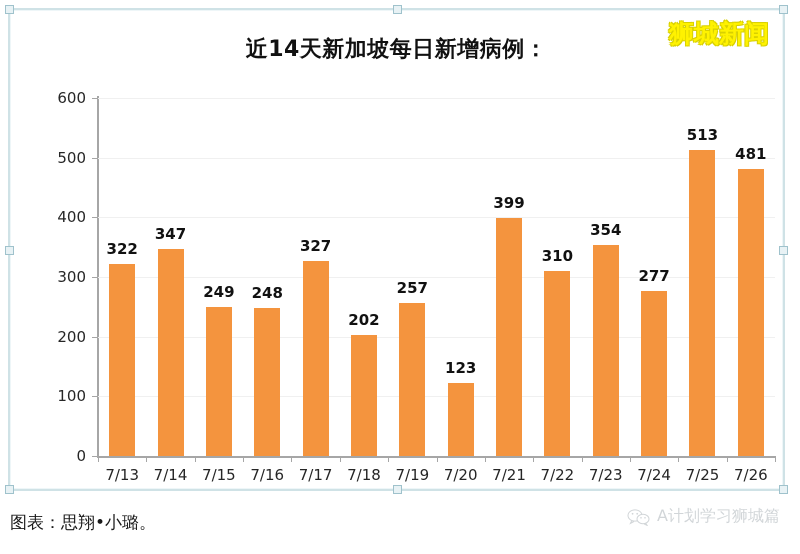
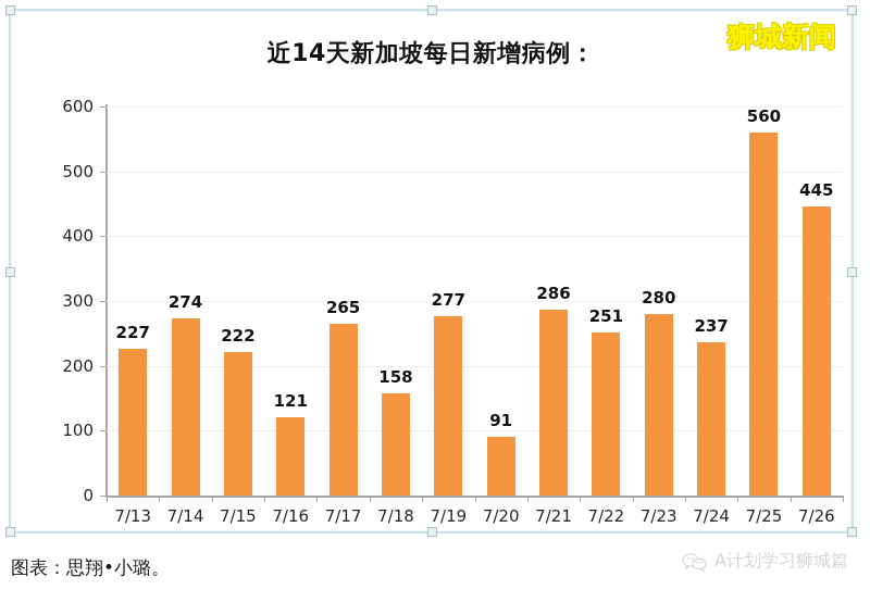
7/13: 322 -> 227
7/14: 347 -> 274
7/15: 249 -> 222
7/16: 248 -> 121
7/17: 327 -> 265
7/18: 202 -> 158
7/19: 257 -> 277
7/20: 123 -> 91
7/21: 399 -> 286
7/22: 310 -> 251
7/23: 354 -> 280
7/24: 277 -> 237
7/25: 513 -> 560
7/26: 481 -> 445
